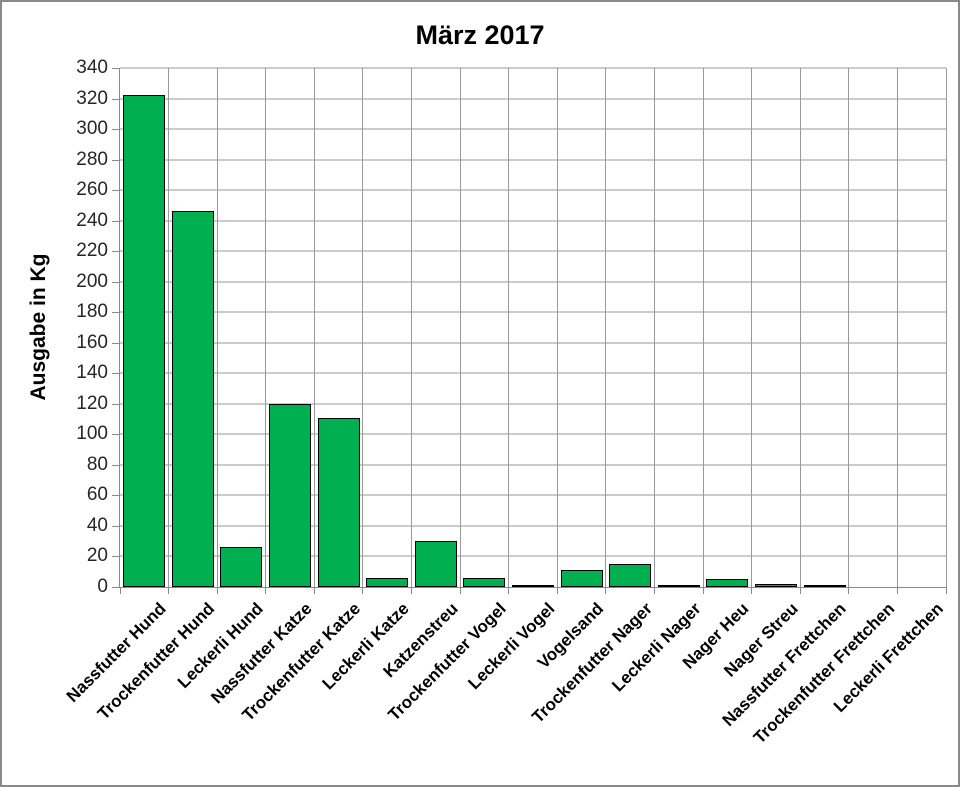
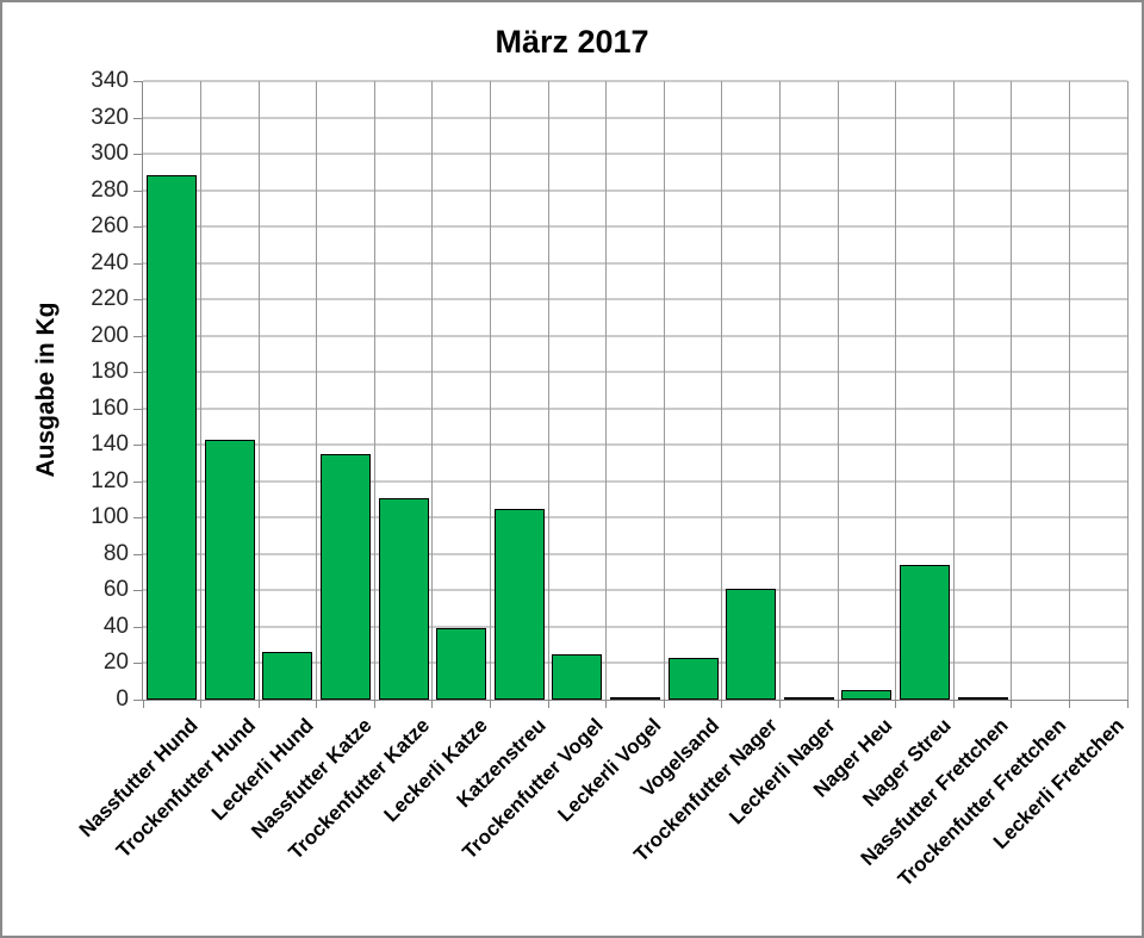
Nassfutter Hund: 322 -> 288
Trockenfutter Hund: 246 -> 143
Nassfutter Katze: 120 -> 135
Leckerli Katze: 6 -> 39
Katzenstreu: 30 -> 105
Trockenfutter Vogel: 6 -> 25
Vogelsand: 11 -> 23
Trockenfutter Nager: 15 -> 61
Nager Streu: 2 -> 74
